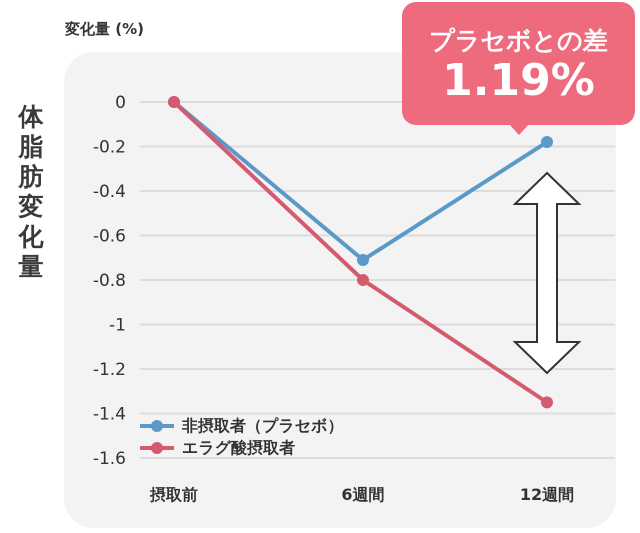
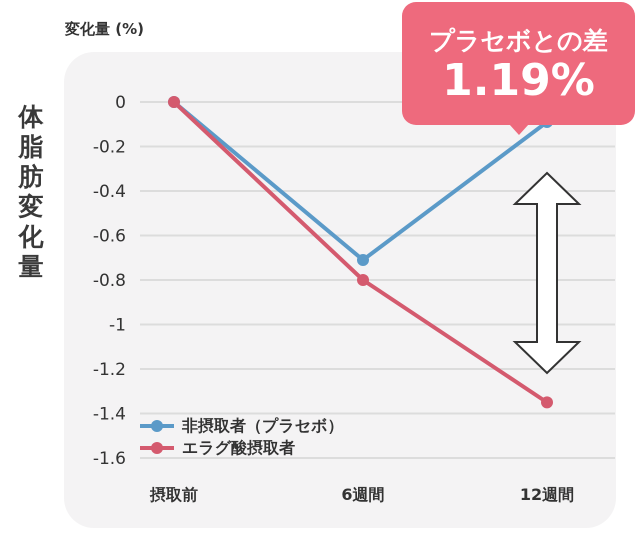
非摂取者（プラセボ）/12週間: -0.18 -> -0.09
